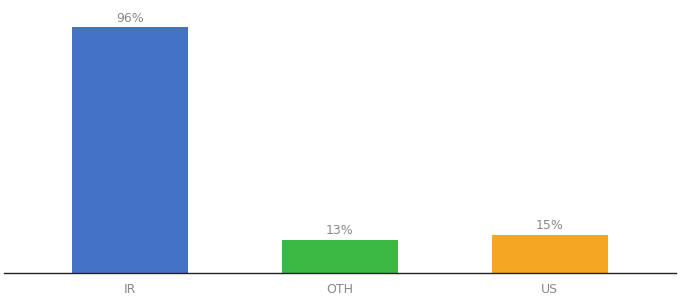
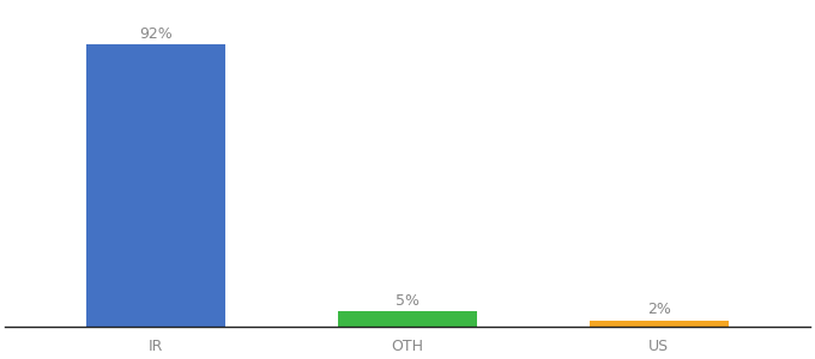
IR: 96% -> 92%
OTH: 13% -> 5%
US: 15% -> 2%
